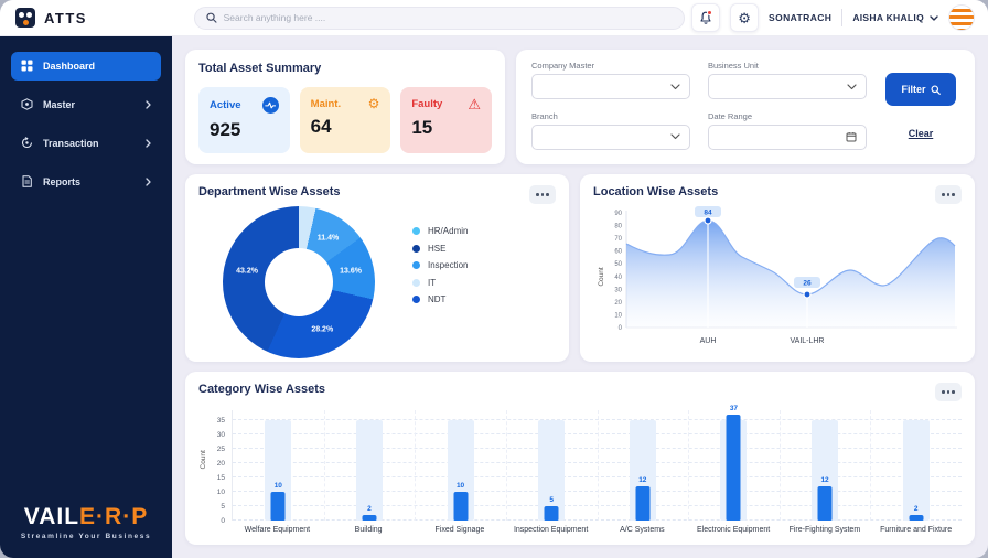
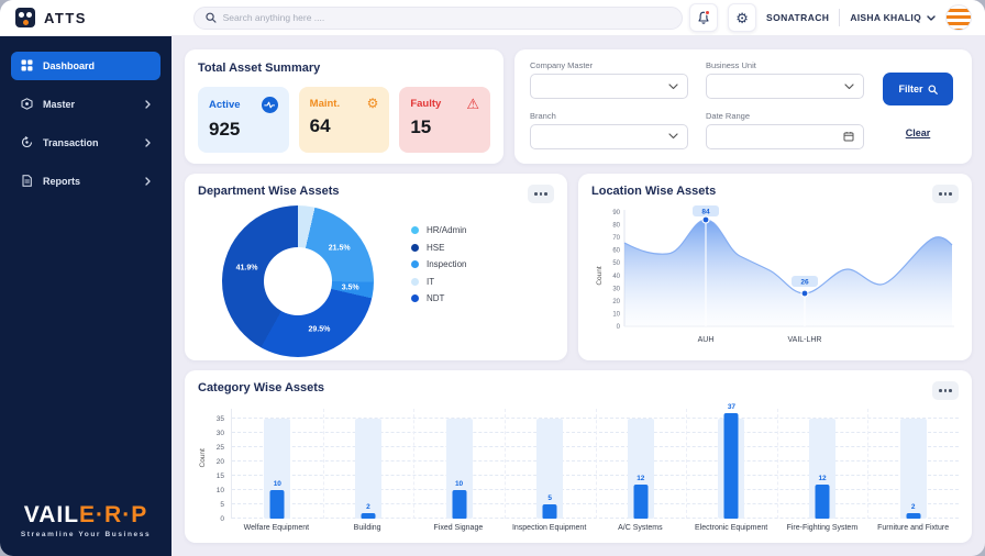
Department Wise Assets/HR/Admin: 11.4% -> 21.5%
Department Wise Assets/Inspection: 13.6% -> 3.5%
Department Wise Assets/NDT: 28.2% -> 29.5%
Department Wise Assets/HSE: 43.2% -> 41.9%
